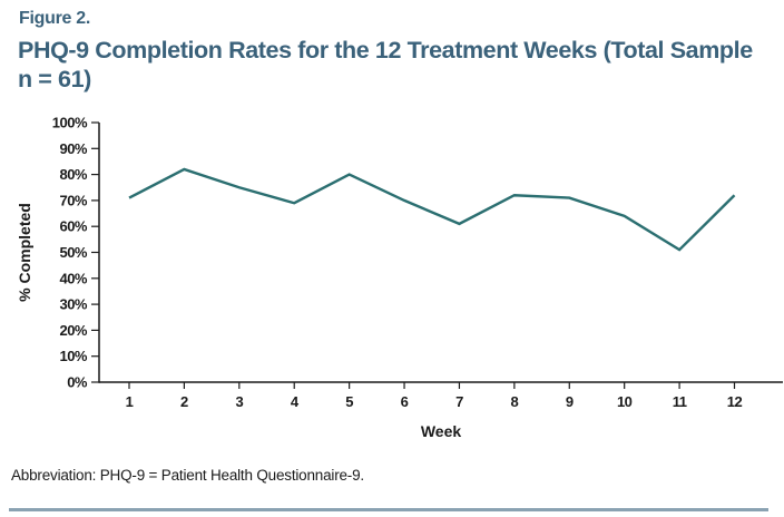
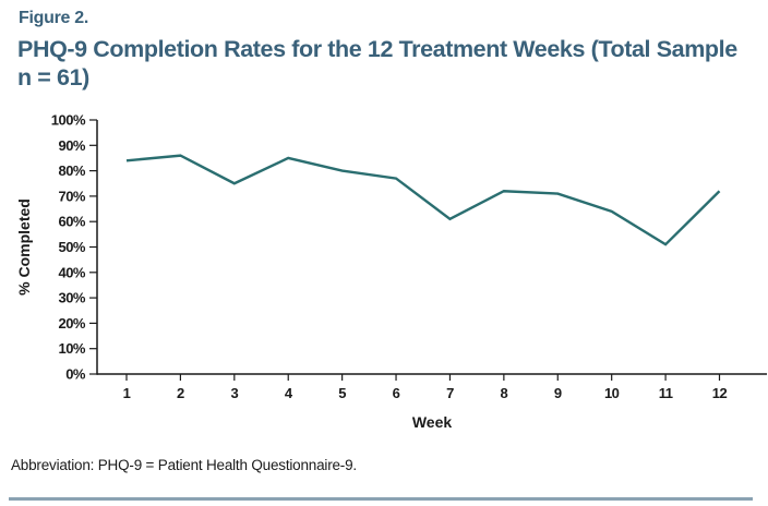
1: 71% -> 84%
2: 82% -> 86%
4: 69% -> 85%
6: 70% -> 77%
